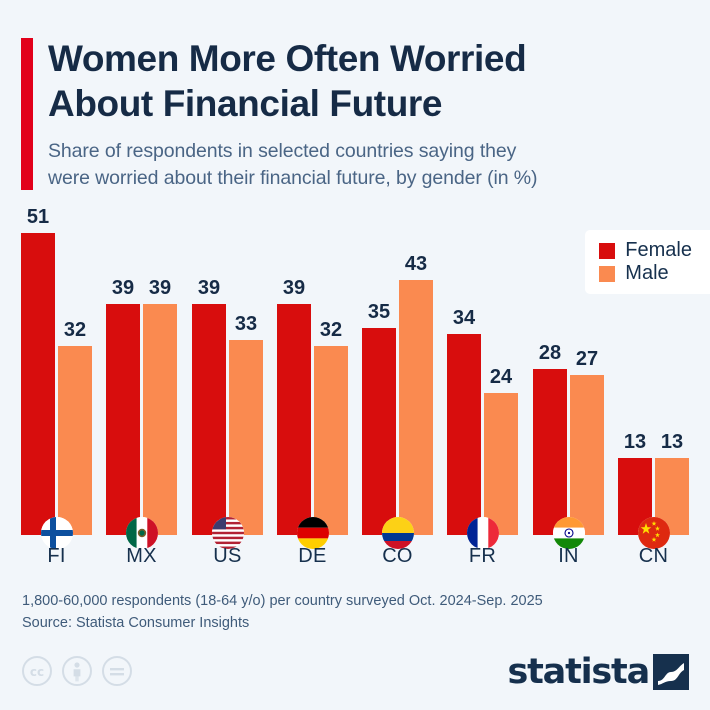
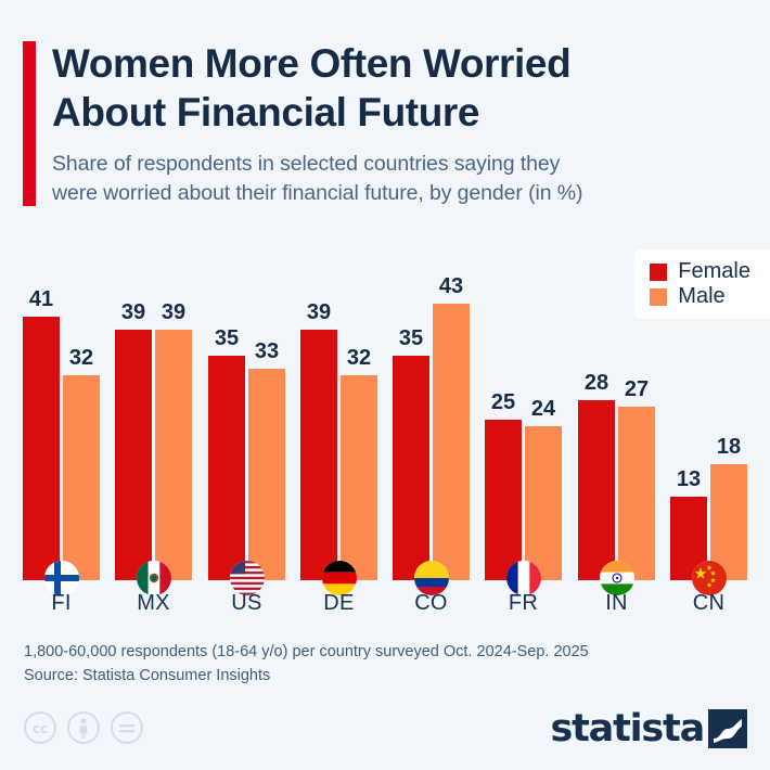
Female/FI: 51 -> 41
Female/US: 39 -> 35
Female/FR: 34 -> 25
Male/CN: 13 -> 18
